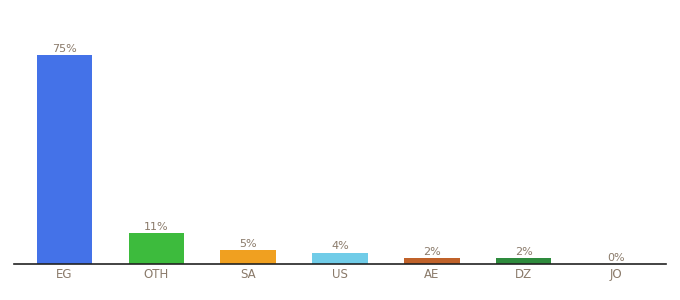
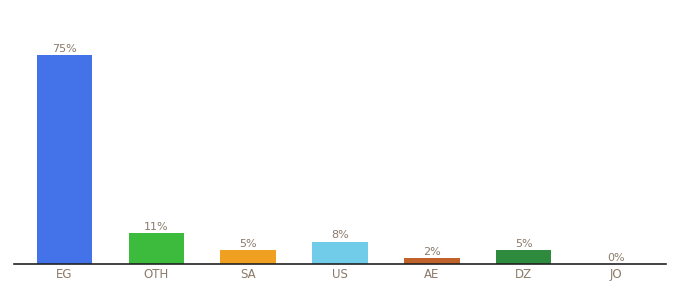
US: 4% -> 8%
DZ: 2% -> 5%
